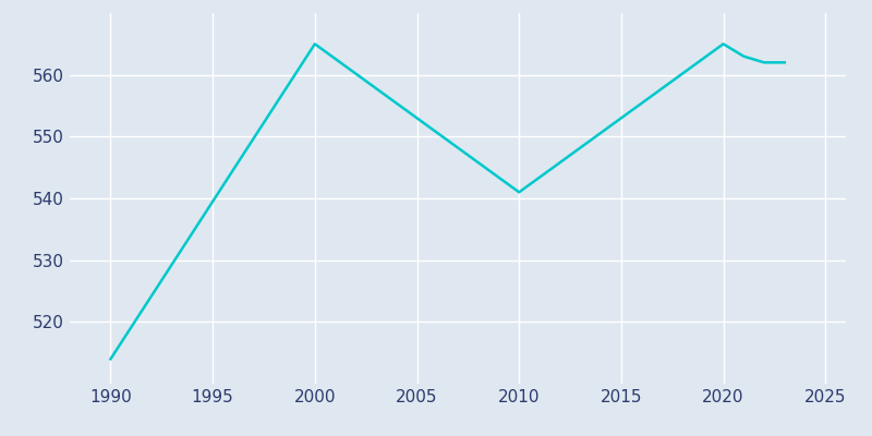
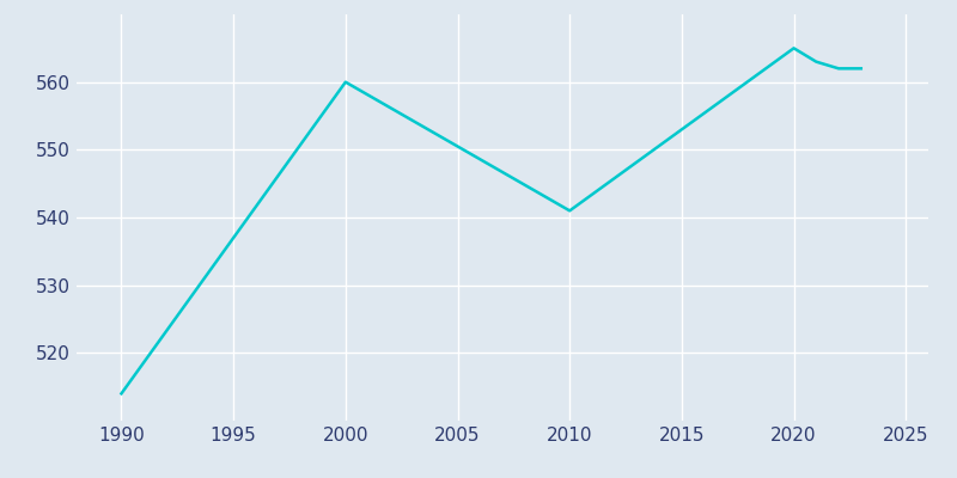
2000: 565 -> 560
